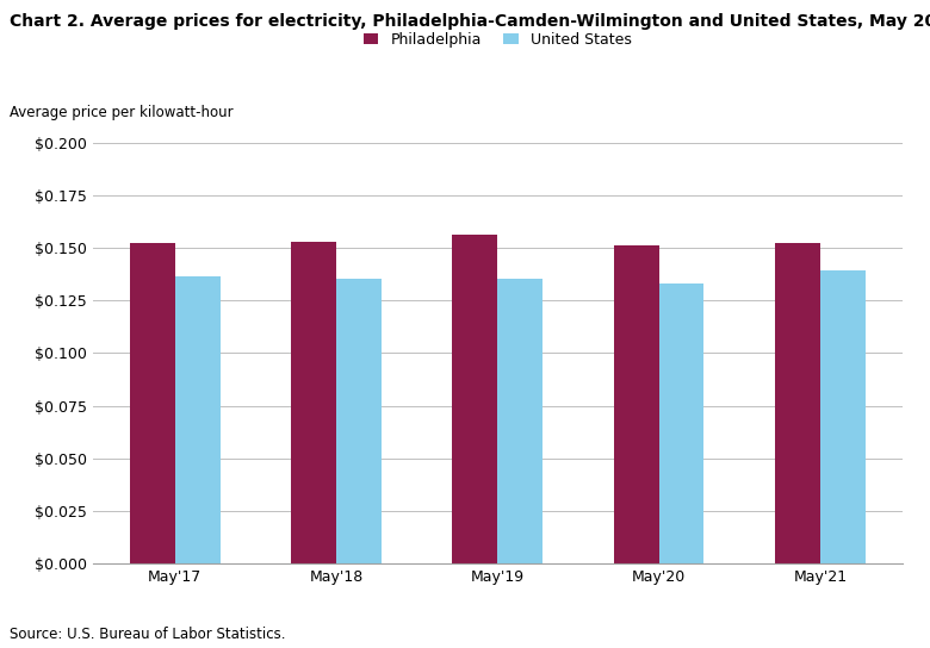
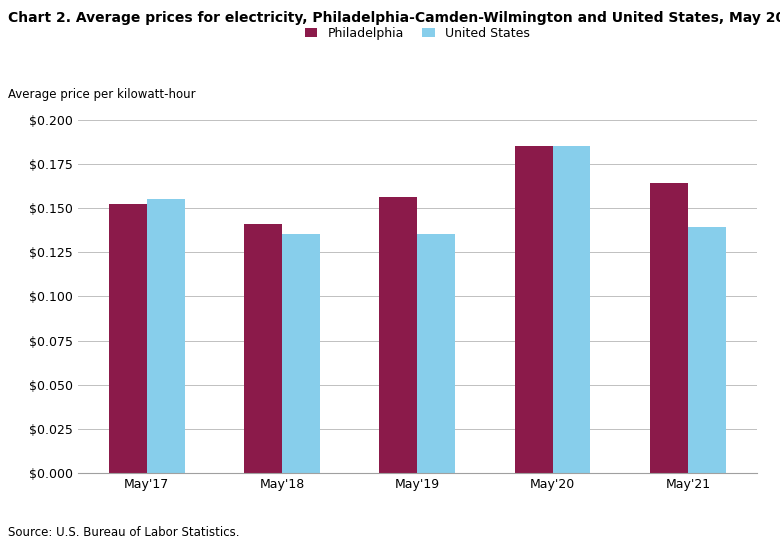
United States/May'17: $0.137 -> $0.155
Philadelphia/May'18: $0.153 -> $0.141
Philadelphia/May'20: $0.151 -> $0.185
United States/May'20: $0.133 -> $0.185
Philadelphia/May'21: $0.152 -> $0.164
